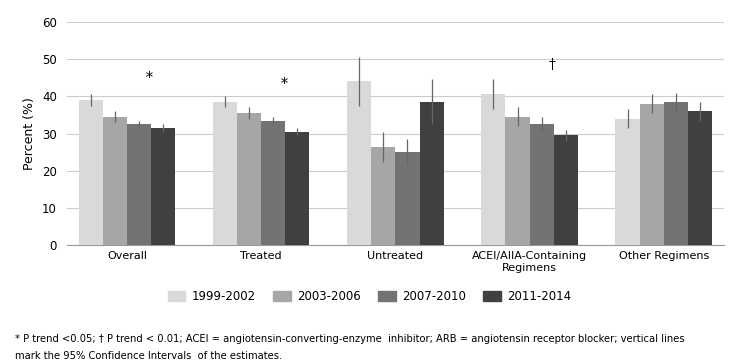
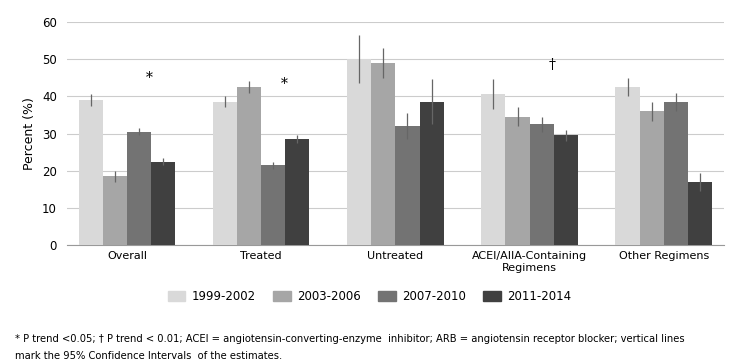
2003-2006/Overall: 34.5 -> 18.5
2007-2010/Overall: 32.5 -> 30.5
2011-2014/Overall: 31.5 -> 22.5
2003-2006/Treated: 35.5 -> 42.5
2007-2010/Treated: 33.5 -> 21.5
2011-2014/Treated: 30.5 -> 28.5
1999-2002/Untreated: 44.0 -> 50.0
2003-2006/Untreated: 26.5 -> 49.0
2007-2010/Untreated: 25.0 -> 32.0
1999-2002/Other Regimens: 34.0 -> 42.5
2003-2006/Other Regimens: 38.0 -> 36.0
2011-2014/Other Regimens: 36.0 -> 17.0
